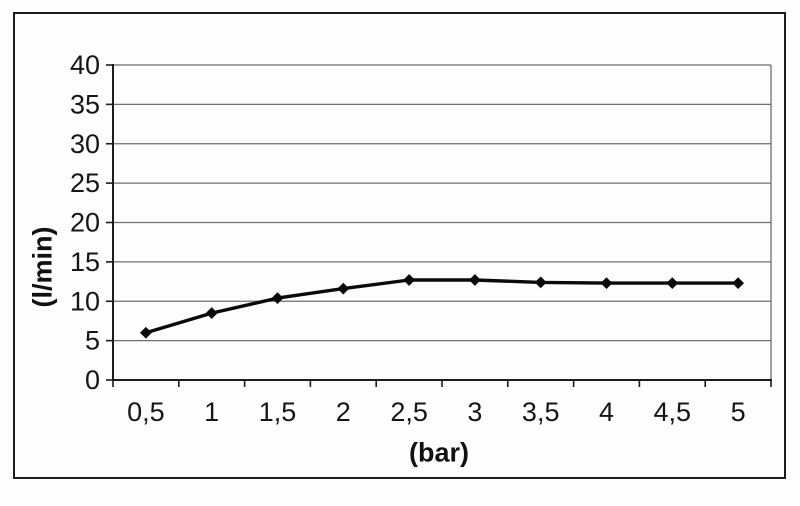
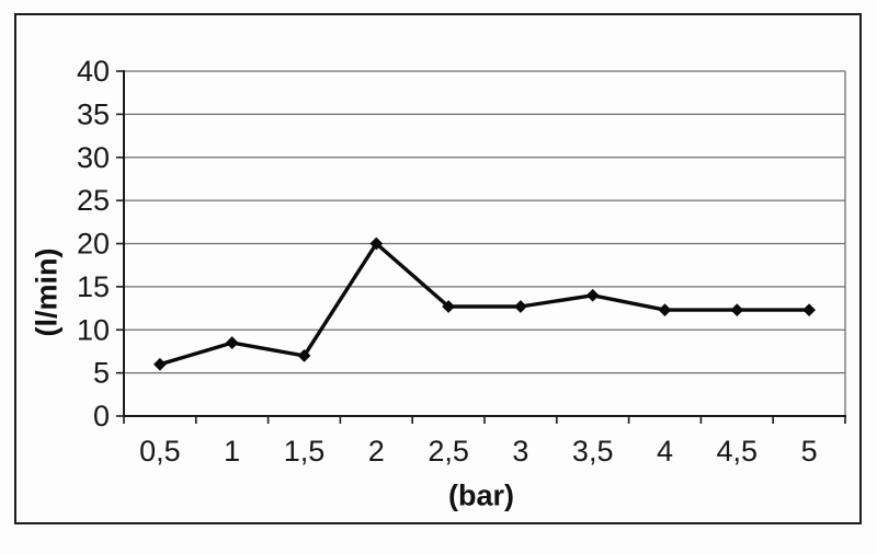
1,5: 10 -> 7
2: 12 -> 20
3,5: 12 -> 14
